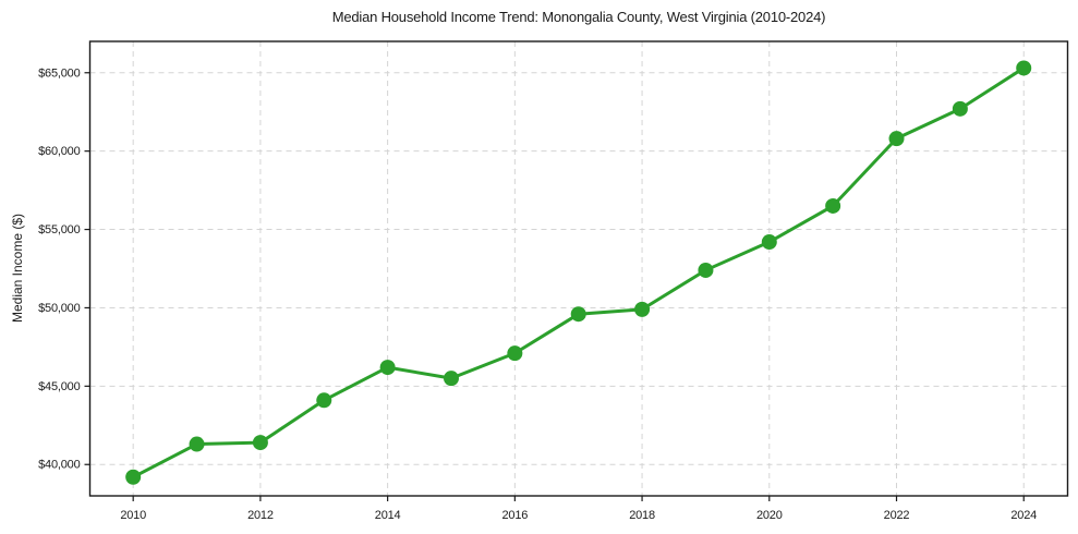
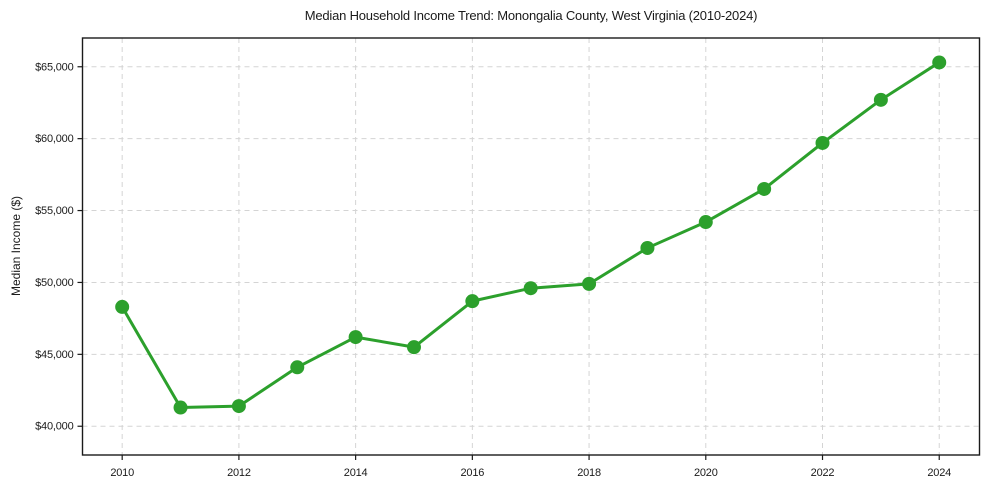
2010: $39200 -> $48300
2016: $47100 -> $48700
2022: $60800 -> $59700
